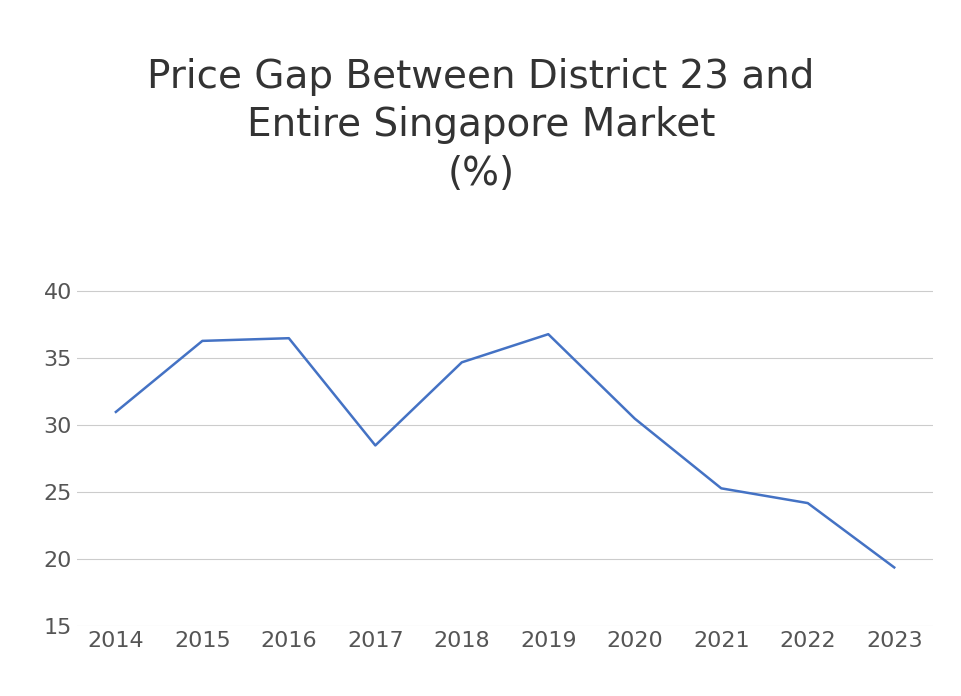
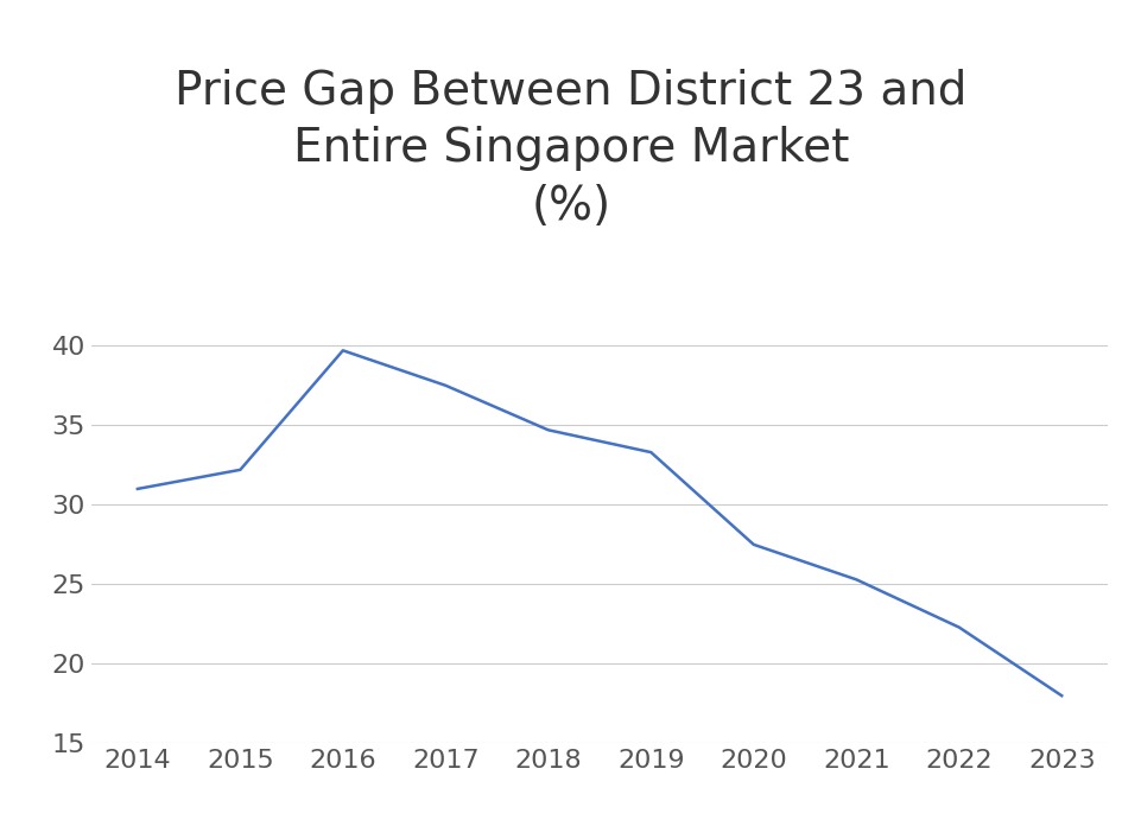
2015: 36.3 -> 32.2
2016: 36.5 -> 39.7
2017: 28.5 -> 37.5
2019: 36.8 -> 33.3
2020: 30.5 -> 27.5
2022: 24.2 -> 22.3
2023: 19.4 -> 18.0
